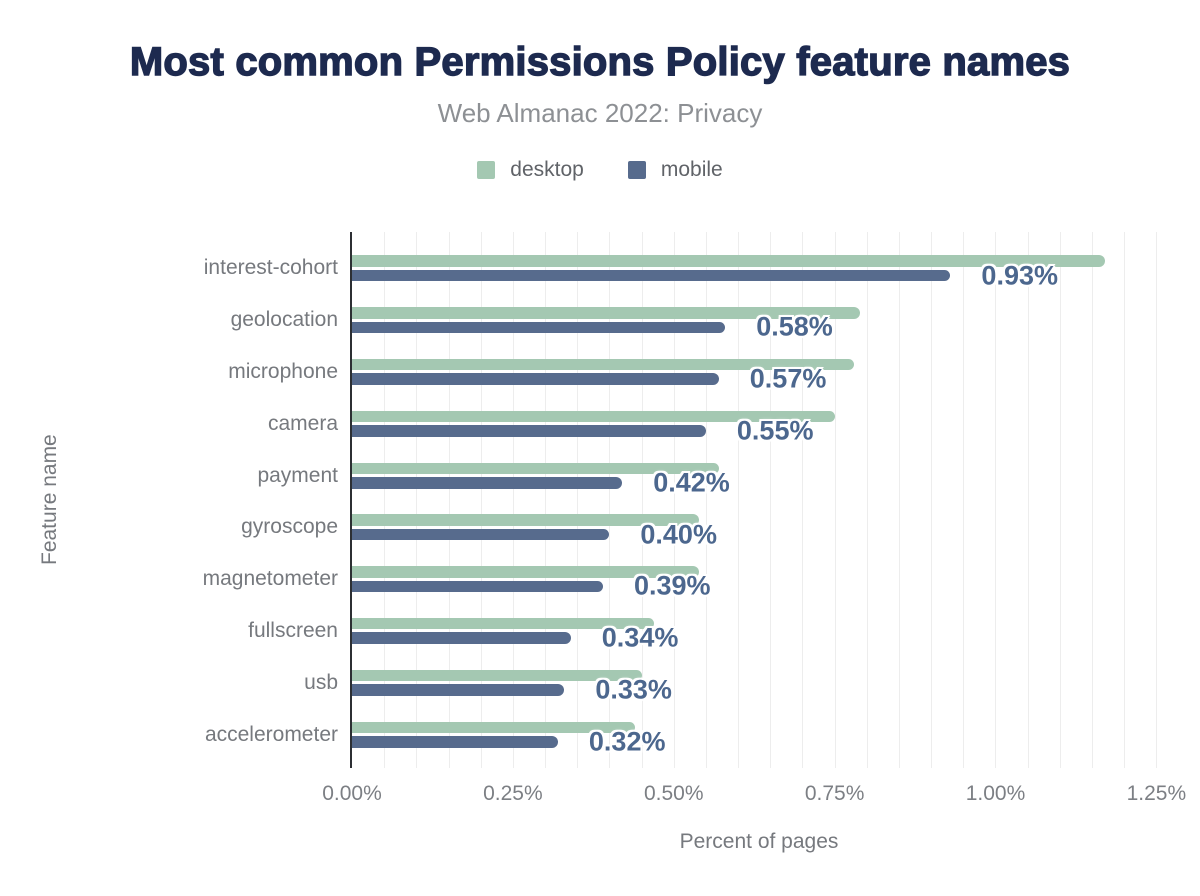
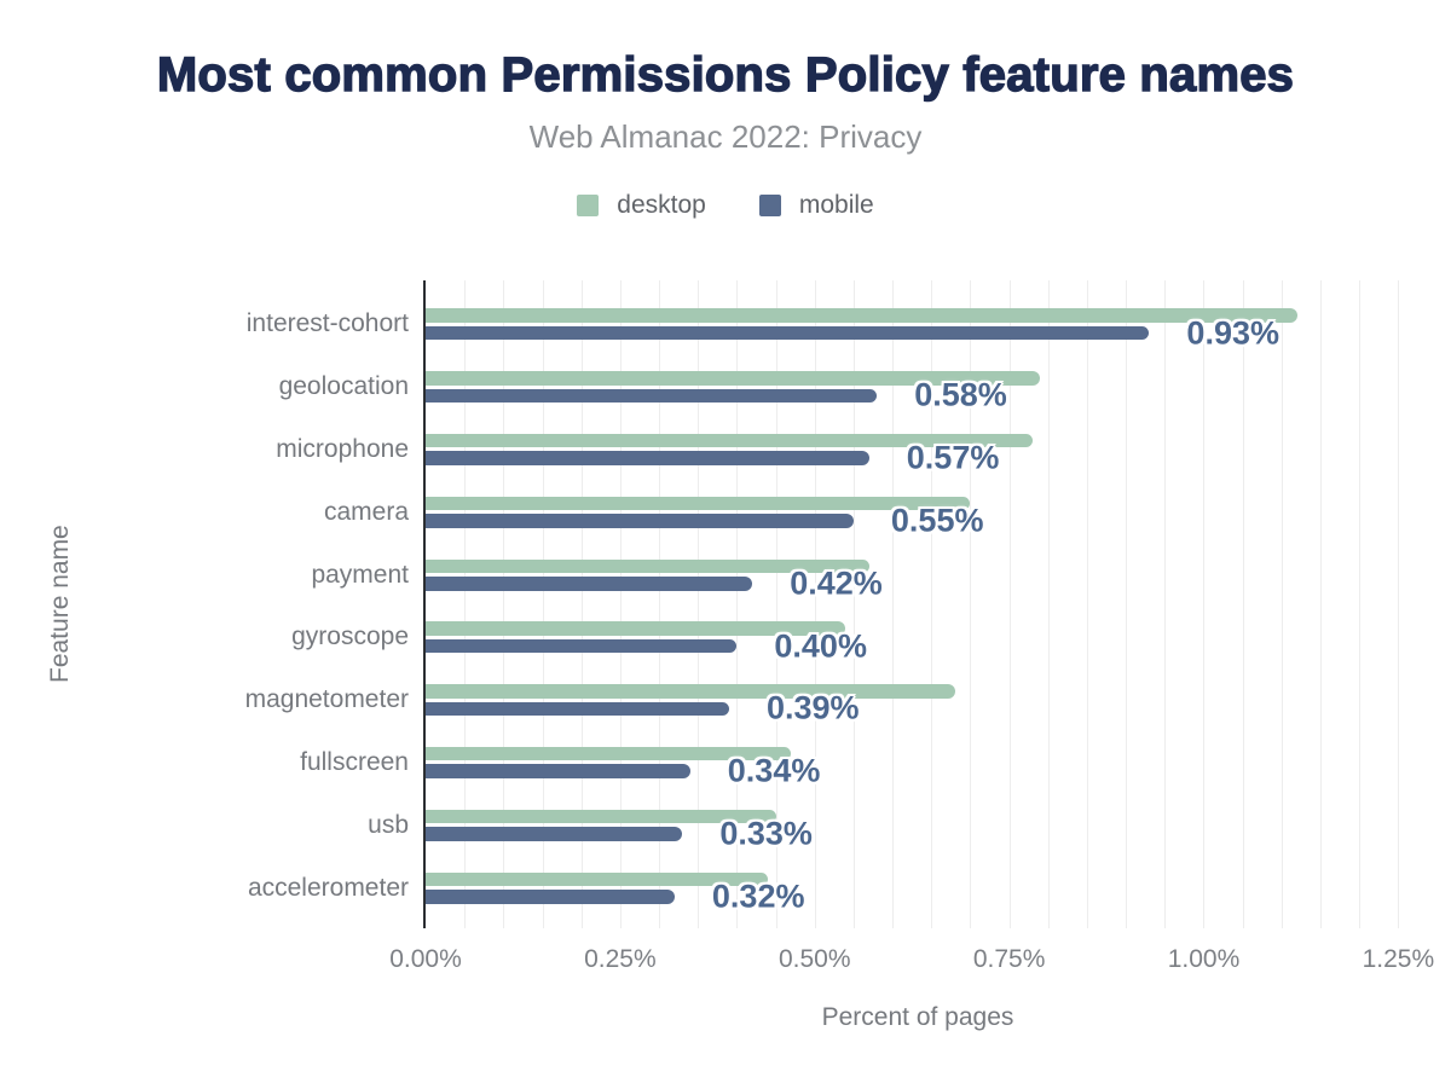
desktop/interest-cohort: 1.17% -> 1.12%
desktop/camera: 0.75% -> 0.70%
desktop/magnetometer: 0.54% -> 0.68%
